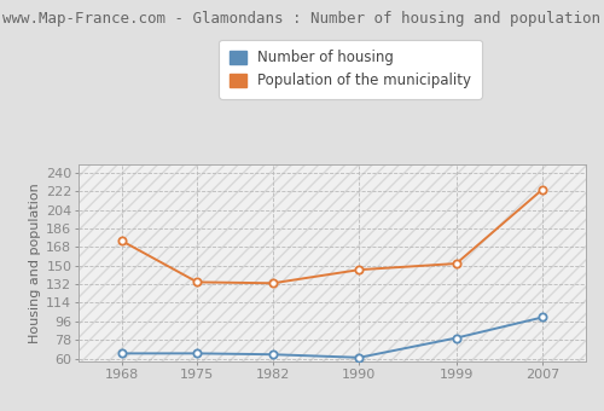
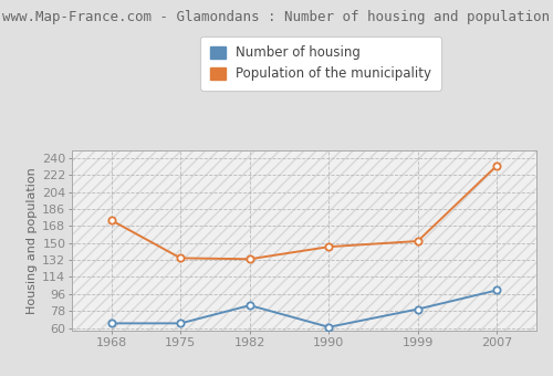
Number of housing/1982: 64 -> 84
Population of the municipality/2007: 224 -> 232
